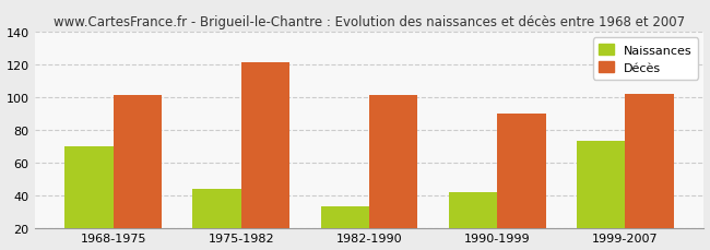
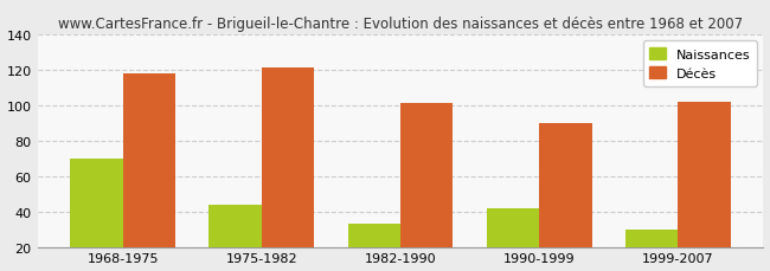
Décès/1968-1975: 101 -> 118
Naissances/1999-2007: 73 -> 30
